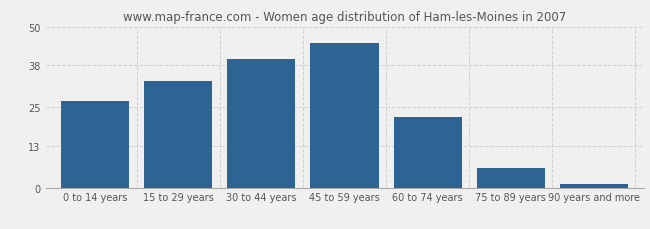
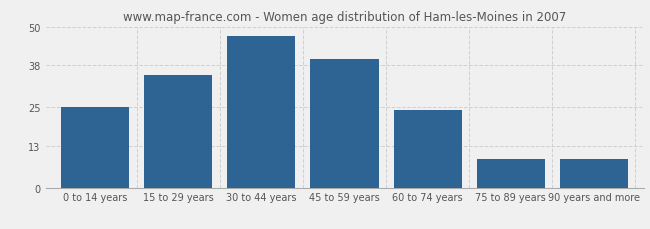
0 to 14 years: 27 -> 25
15 to 29 years: 33 -> 35
30 to 44 years: 40 -> 47
45 to 59 years: 45 -> 40
60 to 74 years: 22 -> 24
75 to 89 years: 6 -> 9
90 years and more: 1 -> 9
